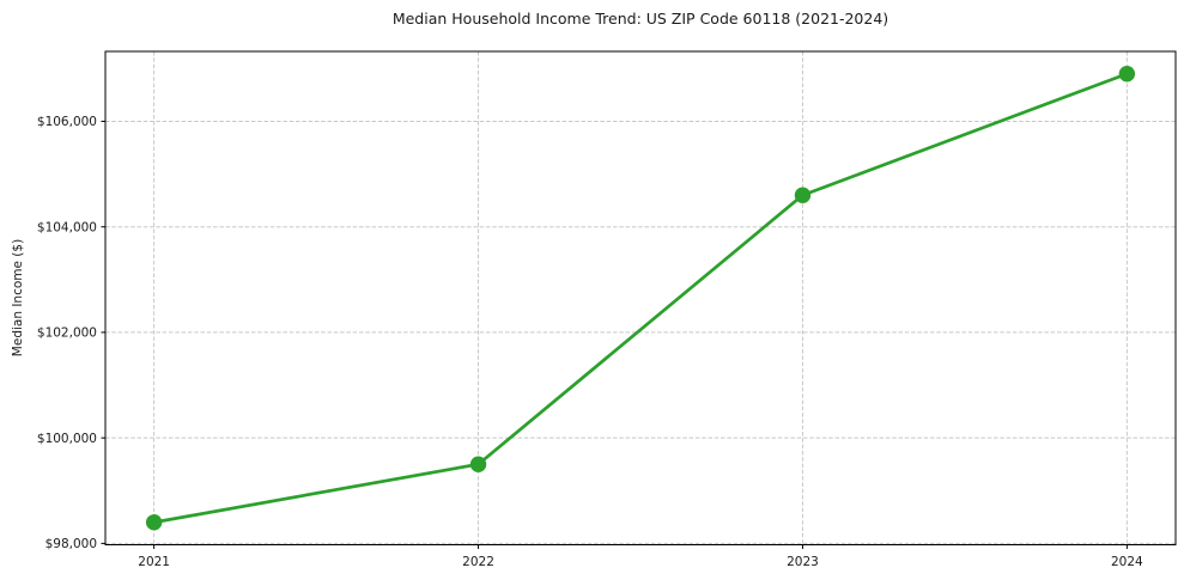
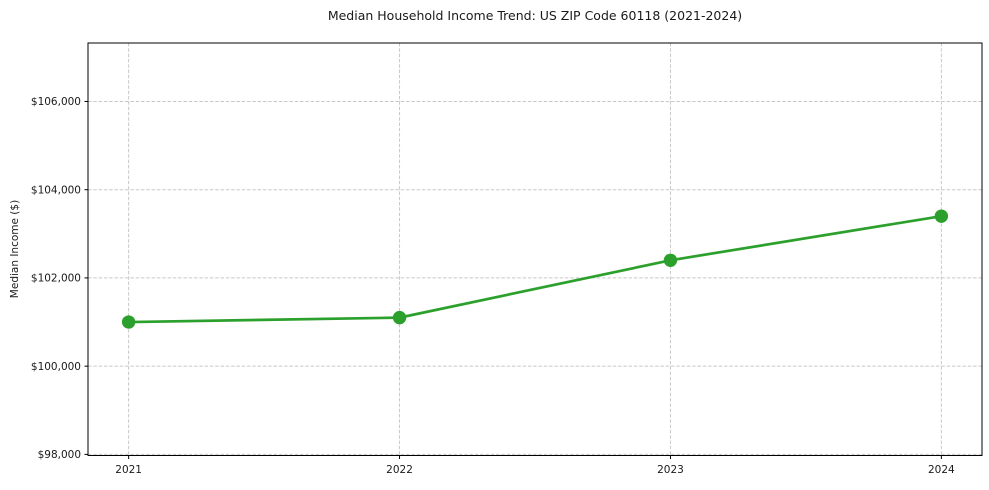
2021: $98400 -> $101000
2022: $99500 -> $101100
2023: $104600 -> $102400
2024: $106900 -> $103400
